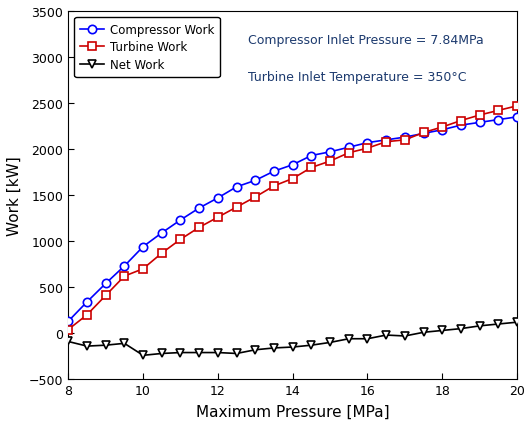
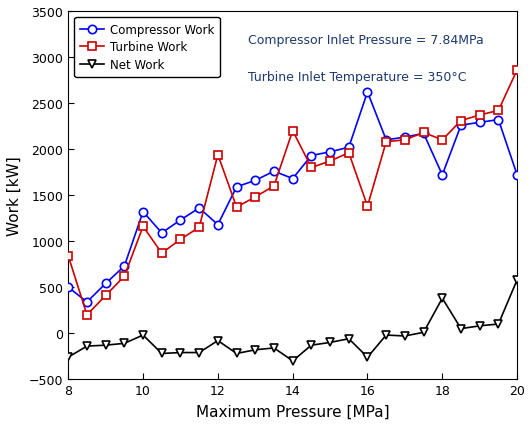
Compressor Work/8: 130 -> 500
Turbine Work/8: 40 -> 840
Net Work/8: -90 -> -260
Compressor Work/10: 940 -> 1320
Turbine Work/10: 700 -> 1160
Net Work/10: -240 -> -20
Compressor Work/12: 1470 -> 1180
Turbine Work/12: 1260 -> 1940
Net Work/12: -210 -> -80
Compressor Work/14: 1830 -> 1680
Turbine Work/14: 1680 -> 2200
Net Work/14: -150 -> -300
Compressor Work/16: 2070 -> 2620
Turbine Work/16: 2010 -> 1380
Net Work/16: -60 -> -260
Compressor Work/18: 2210 -> 1720
Turbine Work/18: 2240 -> 2100
Net Work/18: 30 -> 380
Compressor Work/20: 2350 -> 1720
Turbine Work/20: 2470 -> 2860
Net Work/20: 120 -> 580
